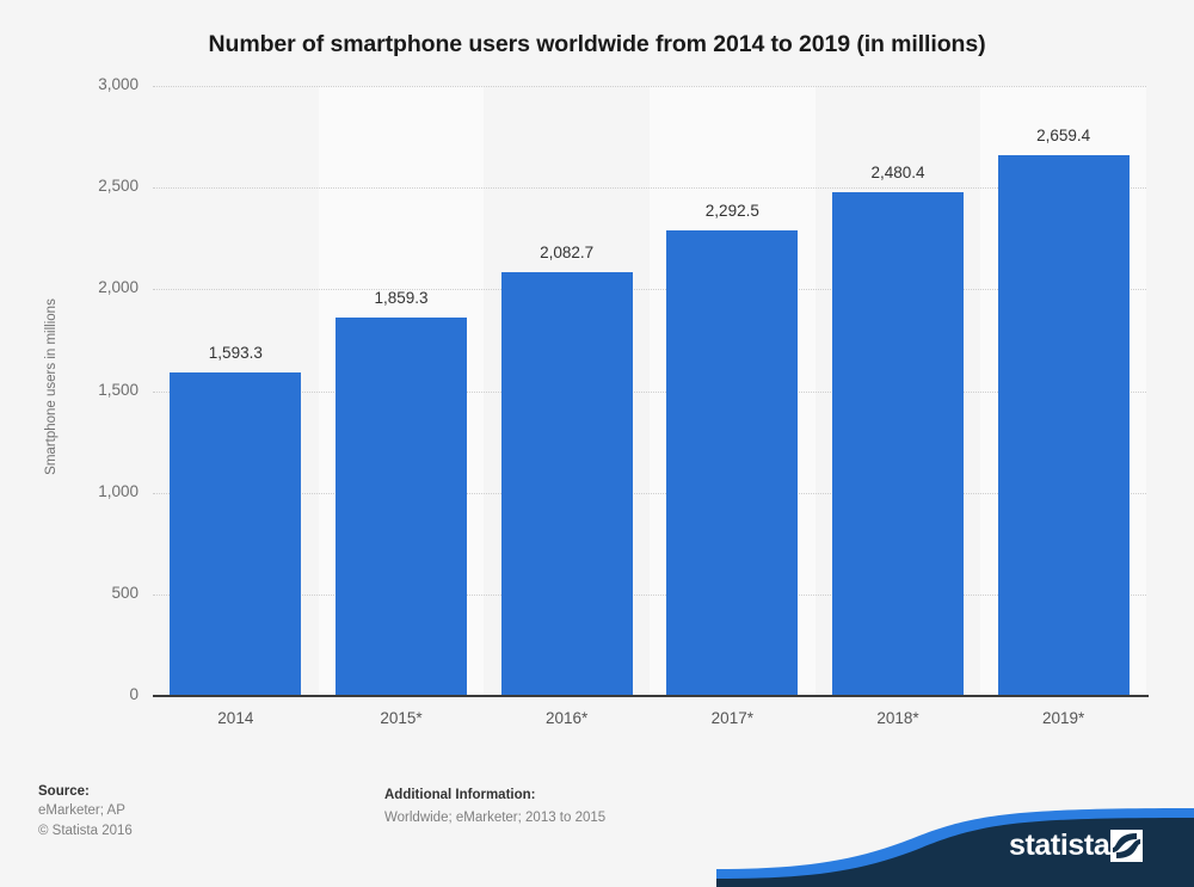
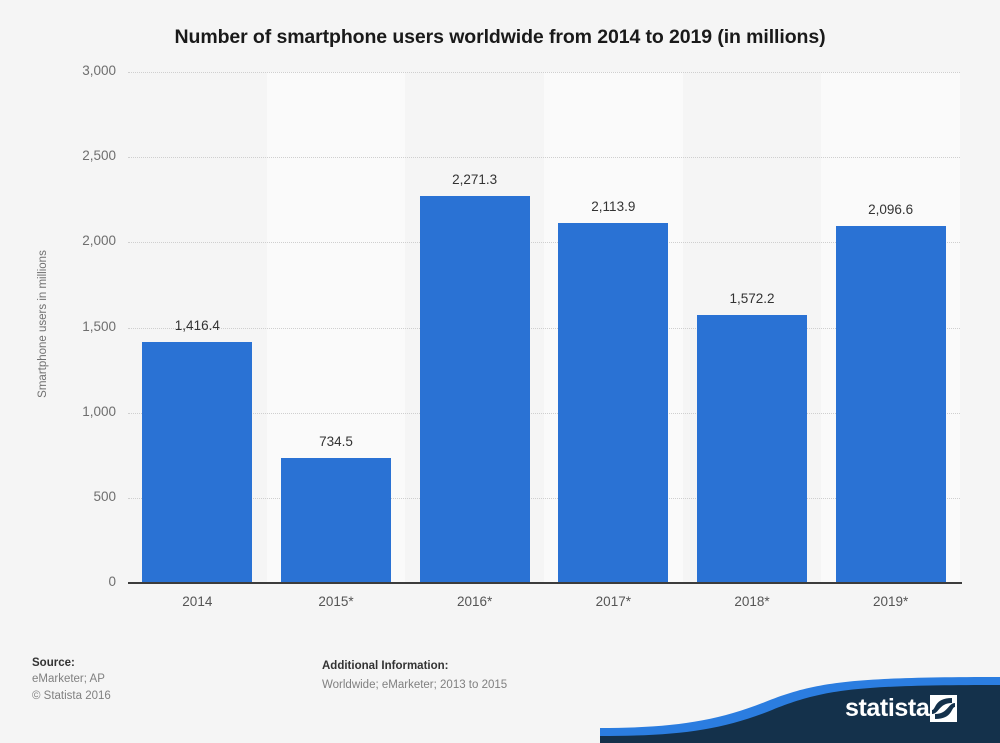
2014: 1,593.3 -> 1,416.4
2015*: 1,859.3 -> 734.5
2016*: 2,082.7 -> 2,271.3
2017*: 2,292.5 -> 2,113.9
2018*: 2,480.4 -> 1,572.2
2019*: 2,659.4 -> 2,096.6
